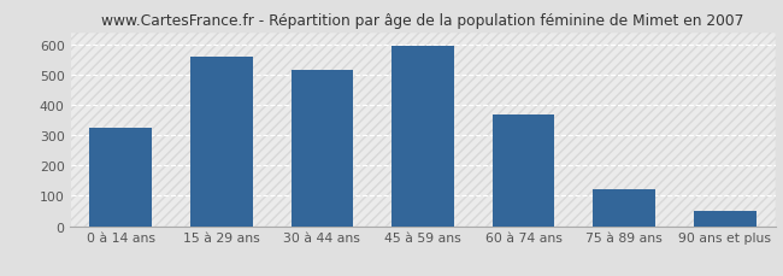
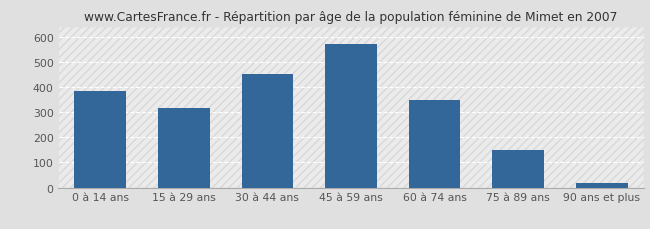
0 à 14 ans: 325 -> 383
15 à 29 ans: 560 -> 318
30 à 44 ans: 515 -> 452
45 à 59 ans: 595 -> 572
60 à 74 ans: 370 -> 350
75 à 89 ans: 120 -> 151
90 ans et plus: 50 -> 18
